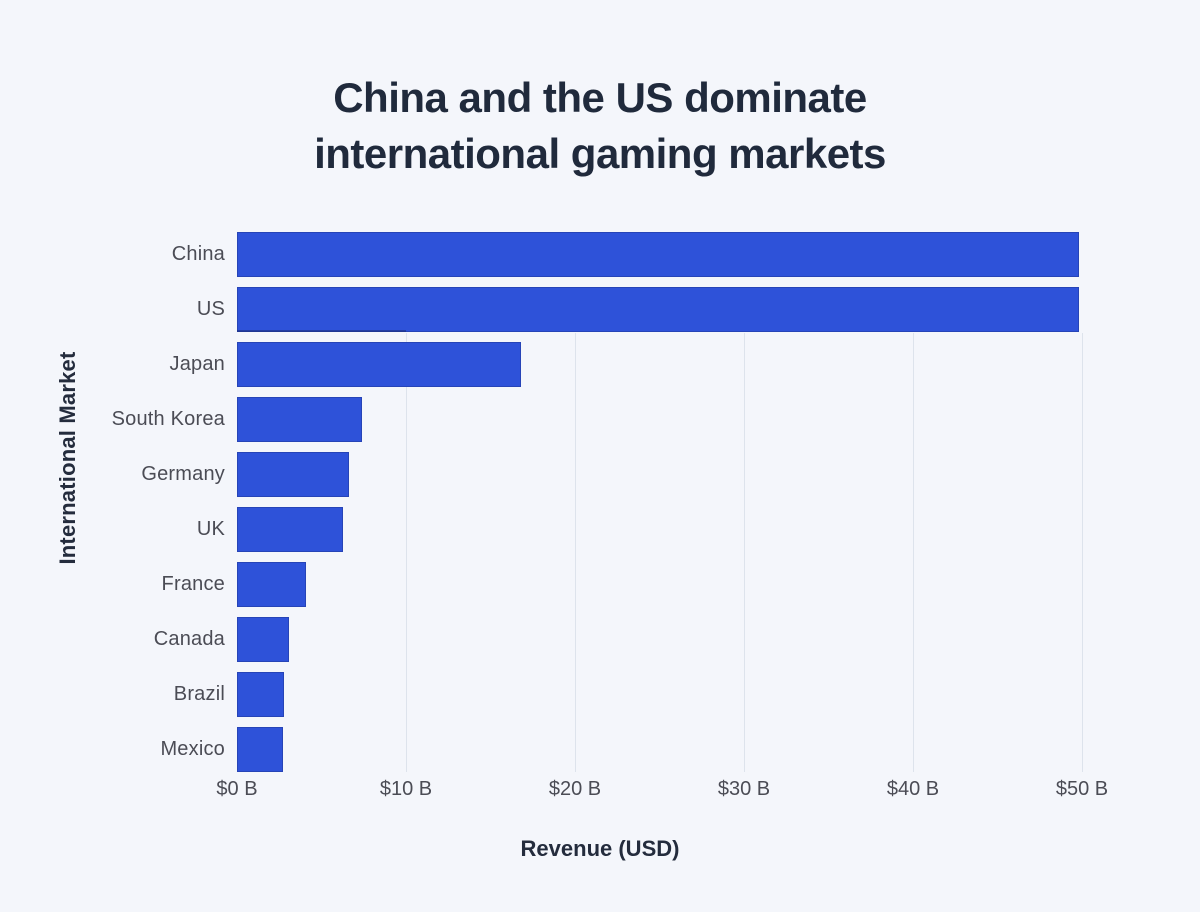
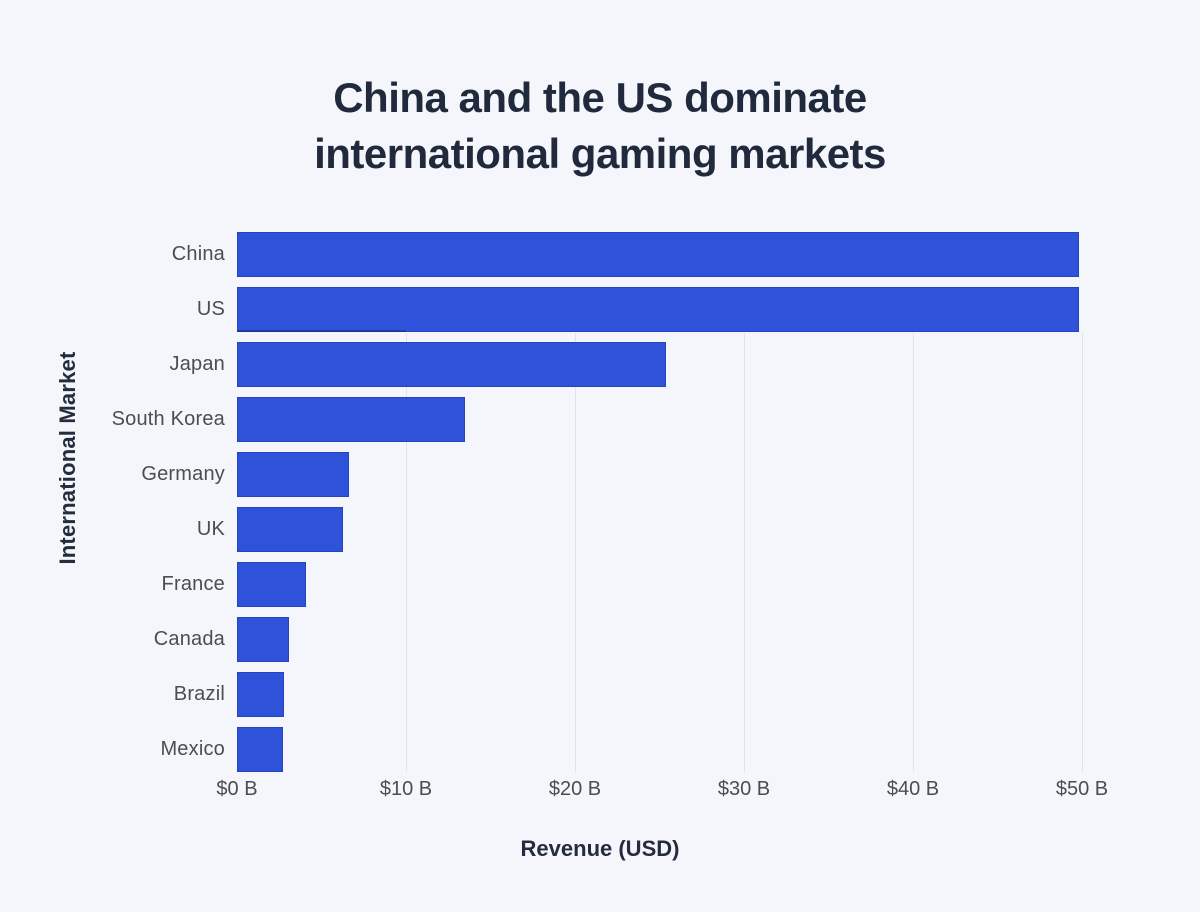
Japan: $16.8B -> $25.4B
South Korea: $7.4B -> $13.5B
